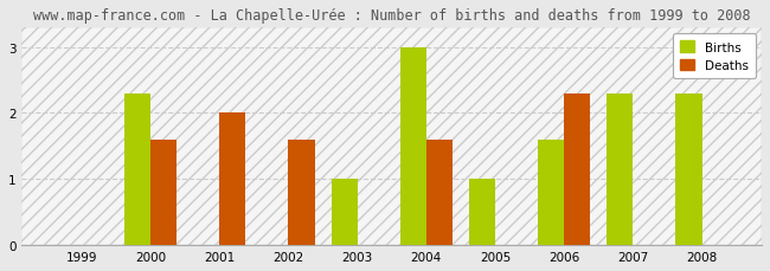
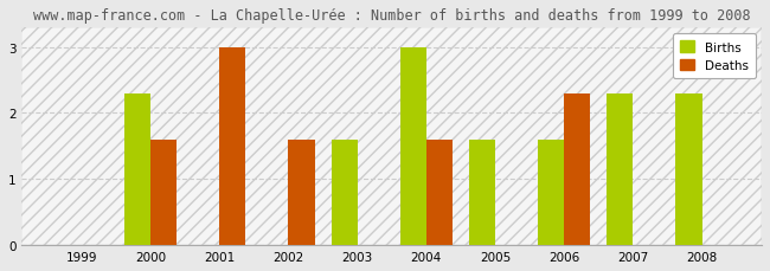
Deaths/2001: 2.0 -> 3.0
Births/2003: 1.0 -> 1.6
Births/2005: 1.0 -> 1.6
